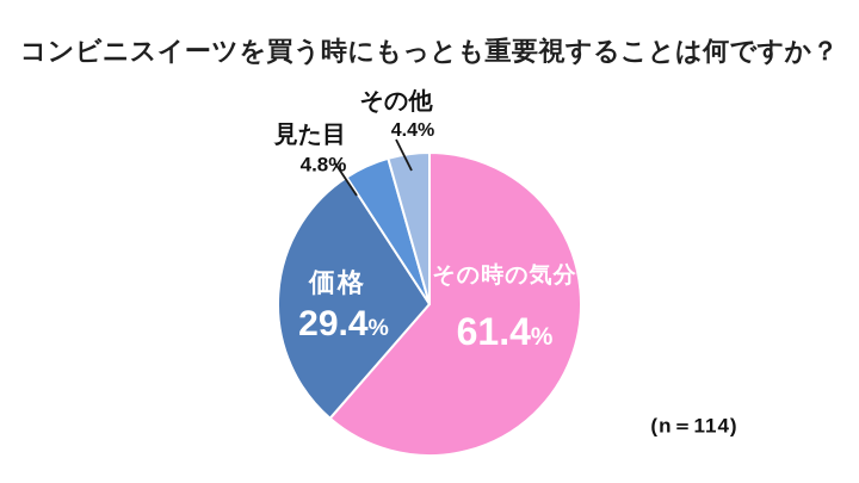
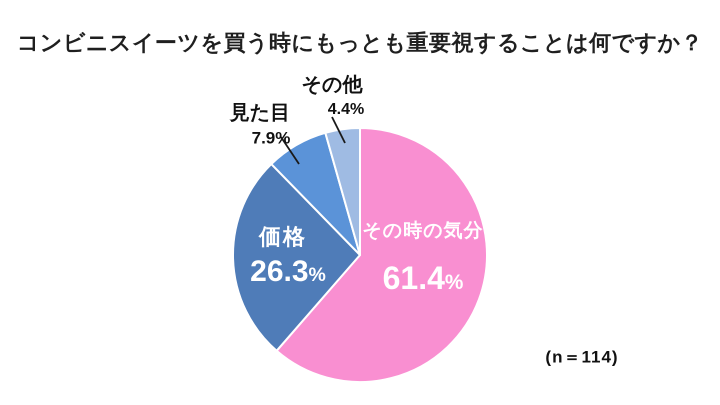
価格: 29.4 -> 26.3
見た目: 4.8 -> 7.9
